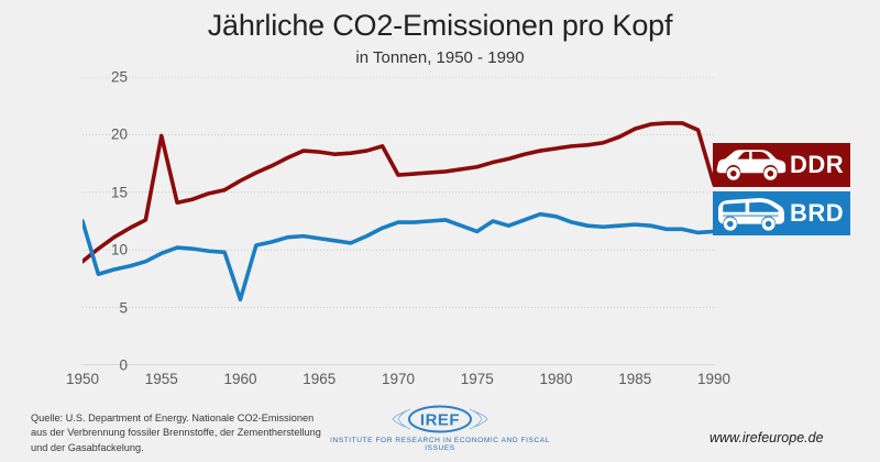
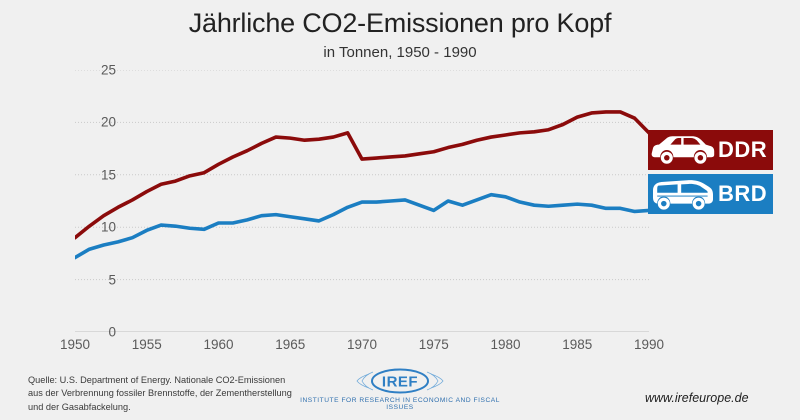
BRD/1950: 12.5 -> 7.1
DDR/1955: 19.9 -> 13.4
BRD/1960: 5.7 -> 10.4
DDR/1990: 15.7 -> 19.0
